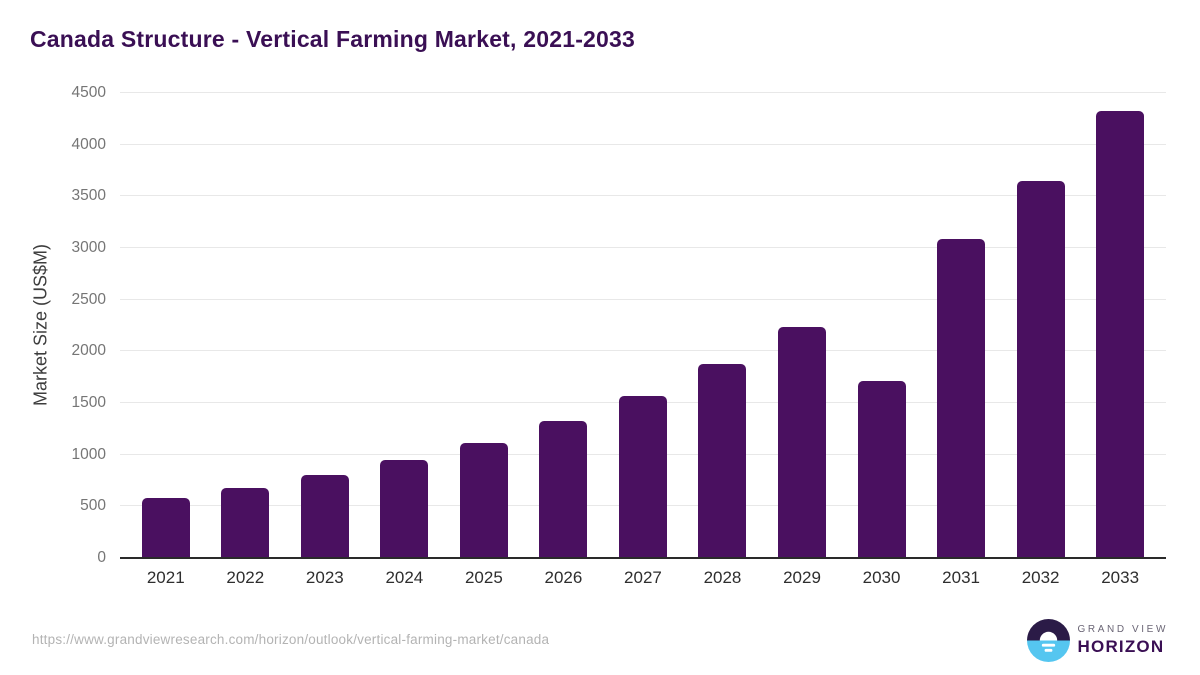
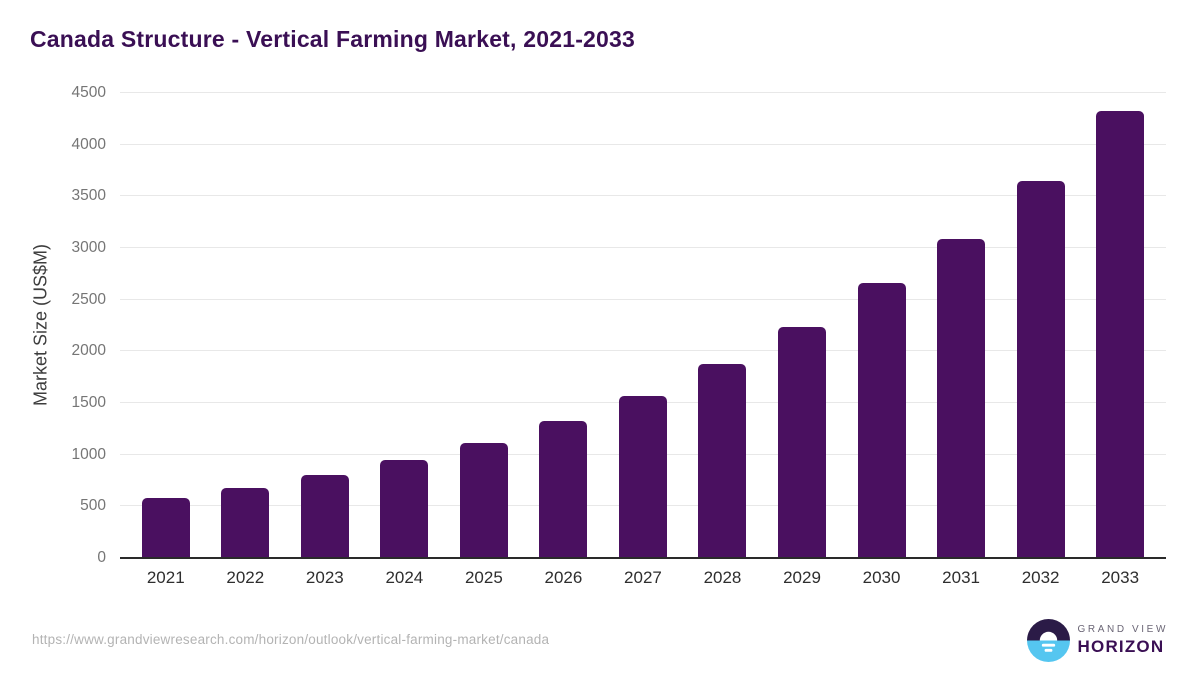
2030: 1710 -> 2660
